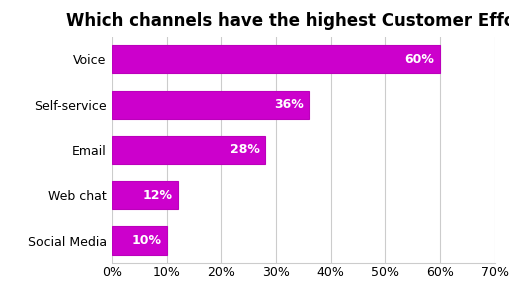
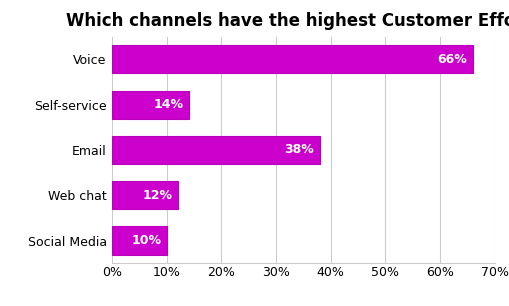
Voice: 60% -> 66%
Self-service: 36% -> 14%
Email: 28% -> 38%
